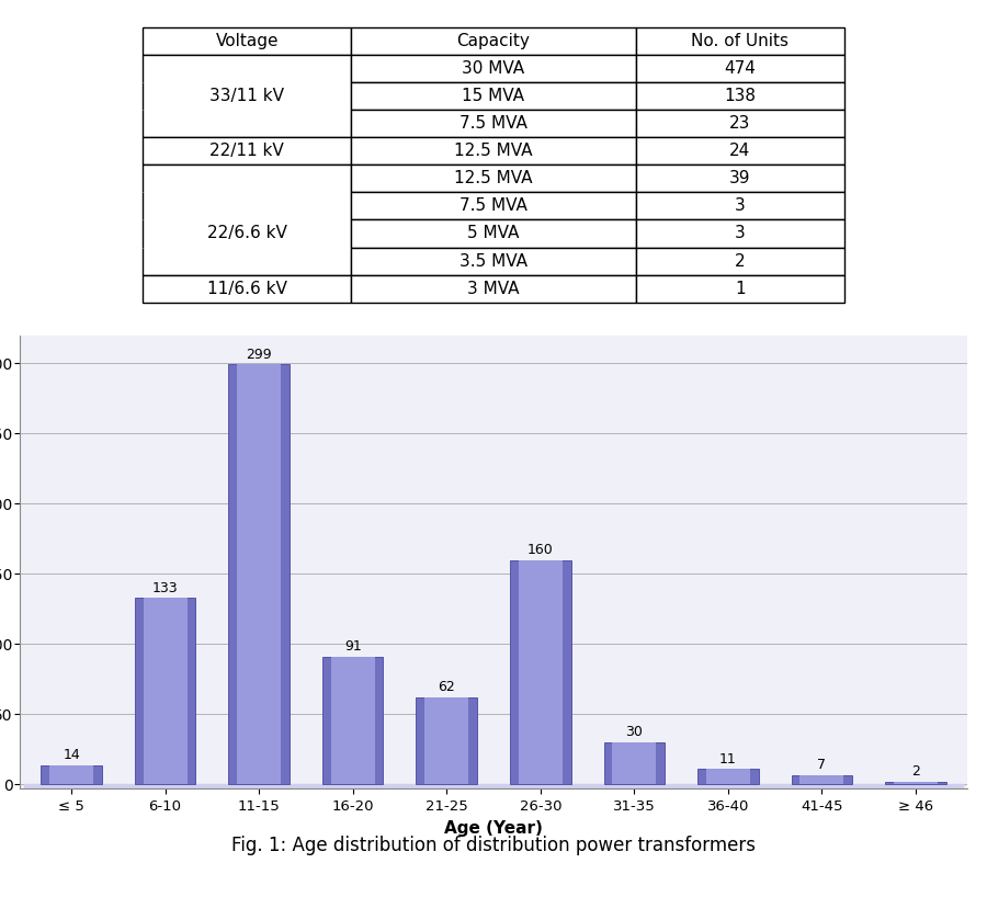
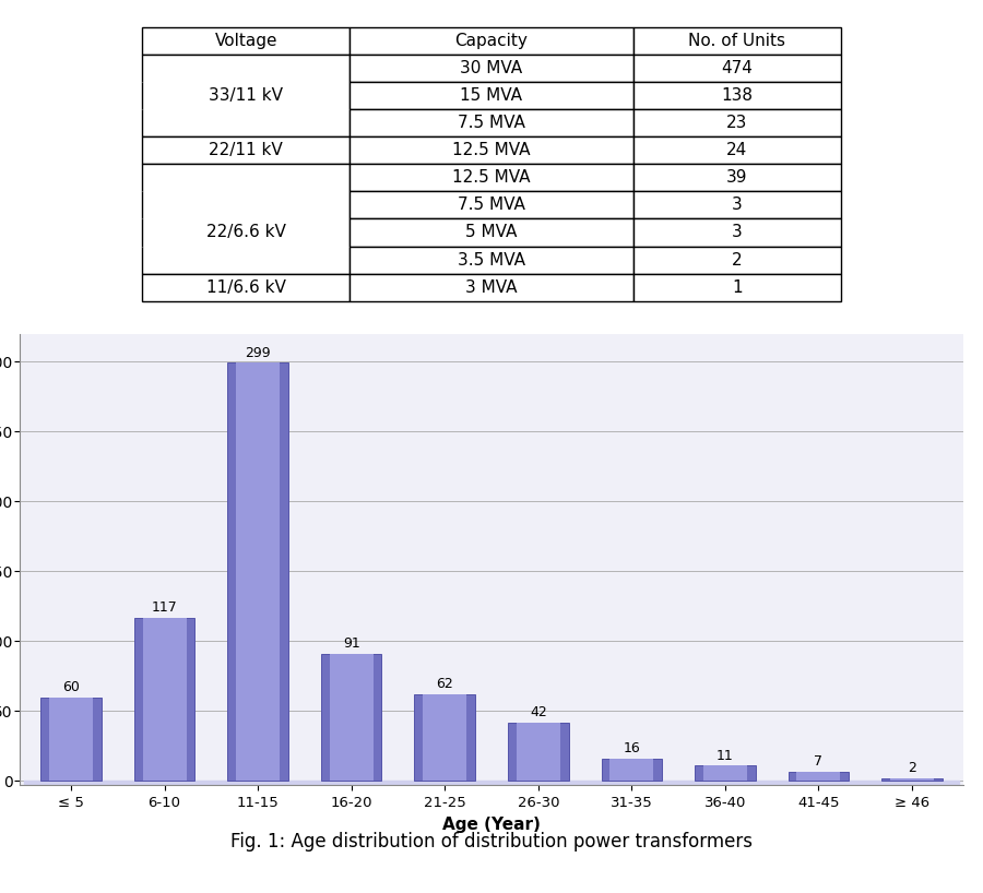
≤ 5: 14 -> 60
6-10: 133 -> 117
26-30: 160 -> 42
31-35: 30 -> 16
